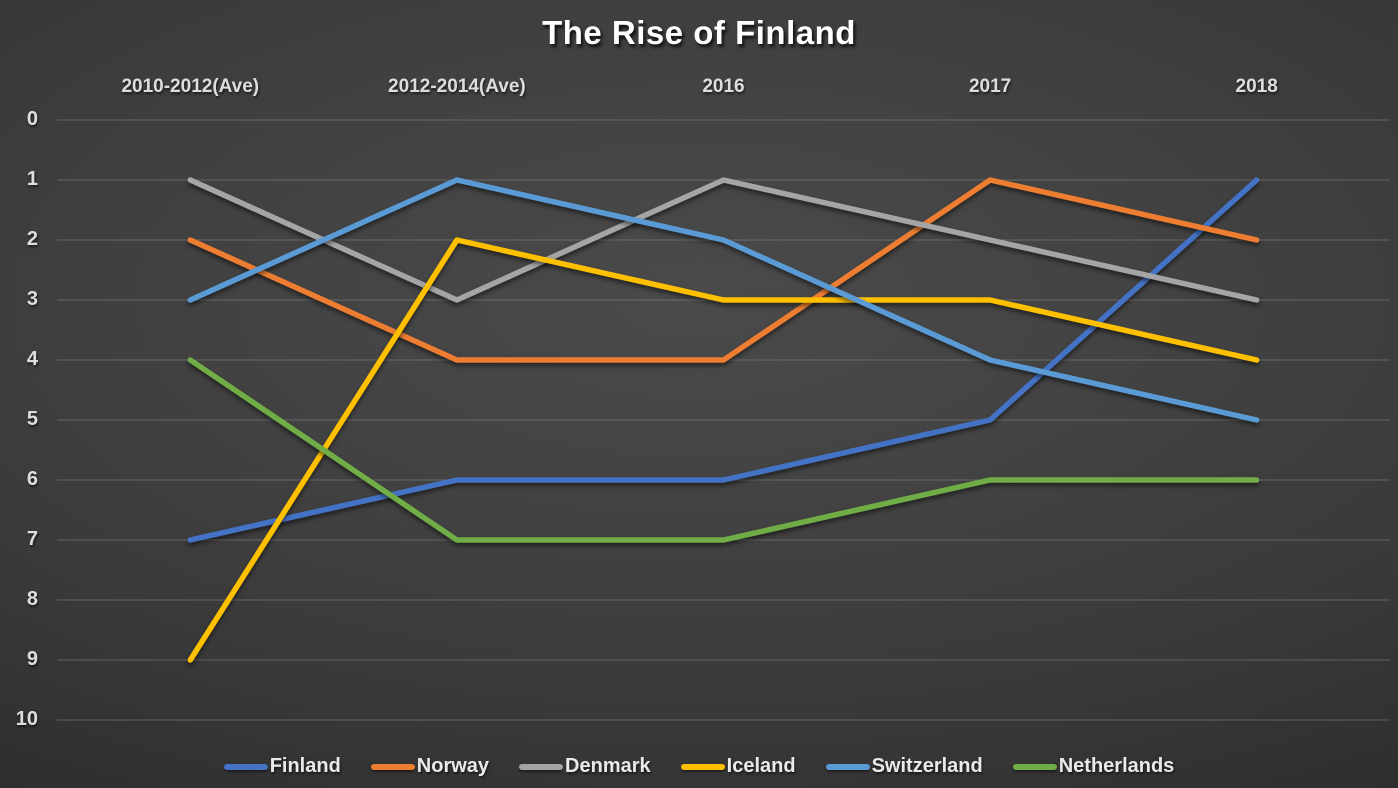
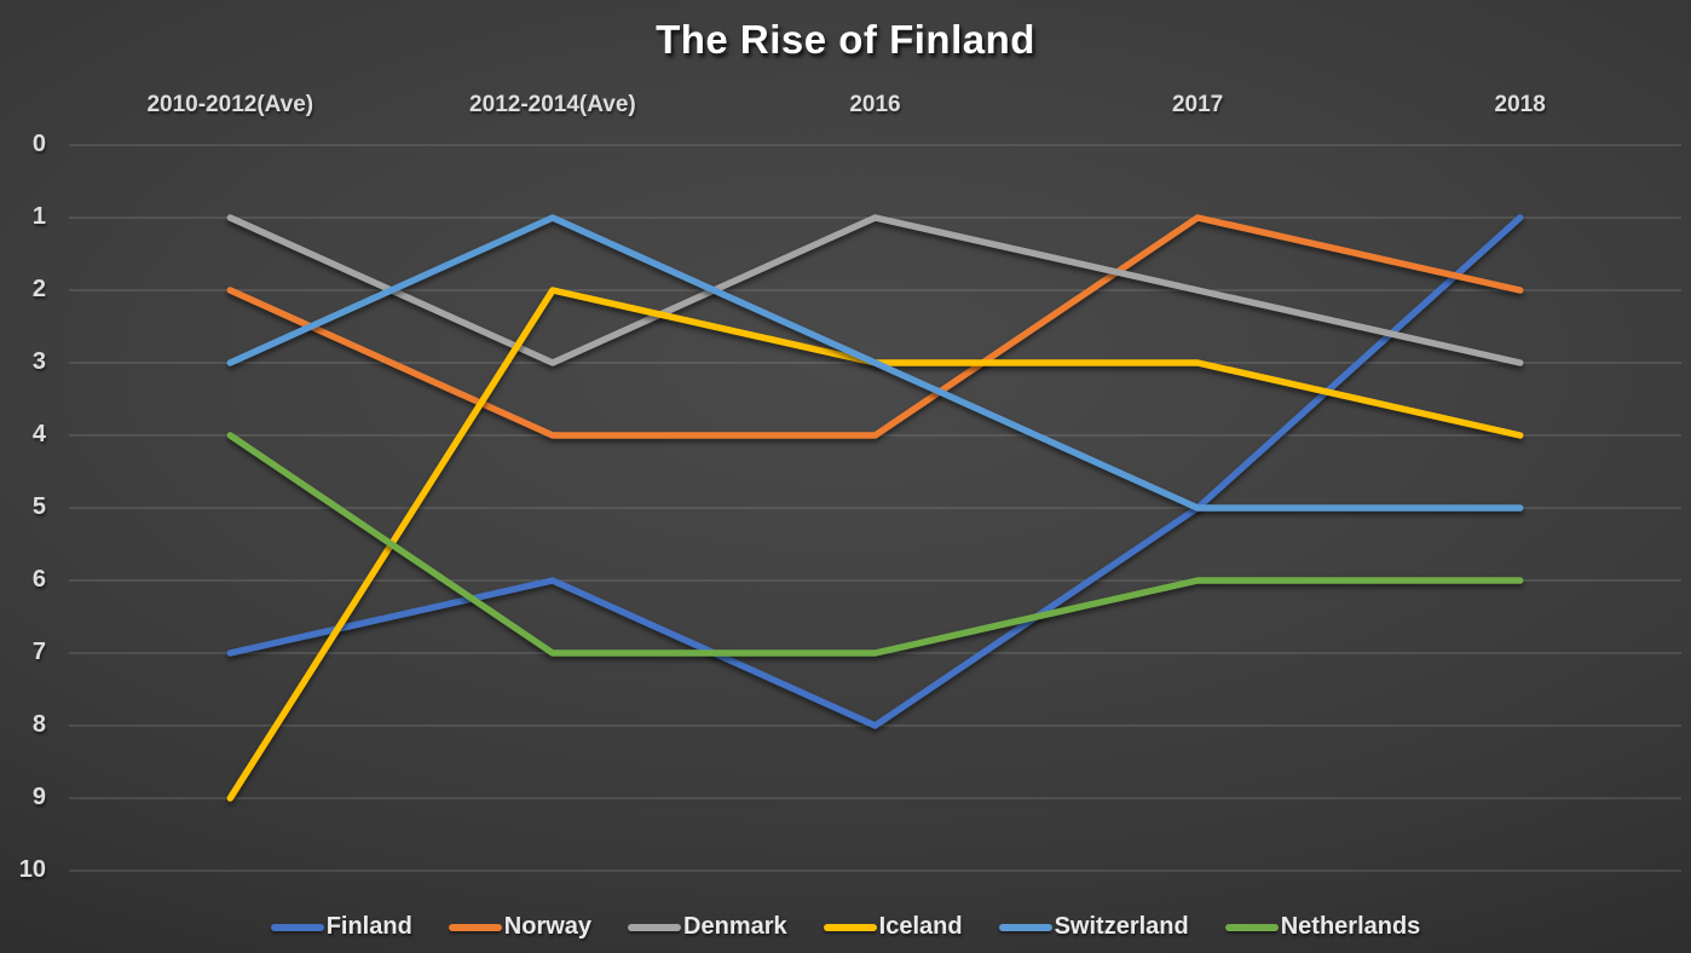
Finland/2016: 6 -> 8
Switzerland/2016: 2 -> 3
Switzerland/2017: 4 -> 5
